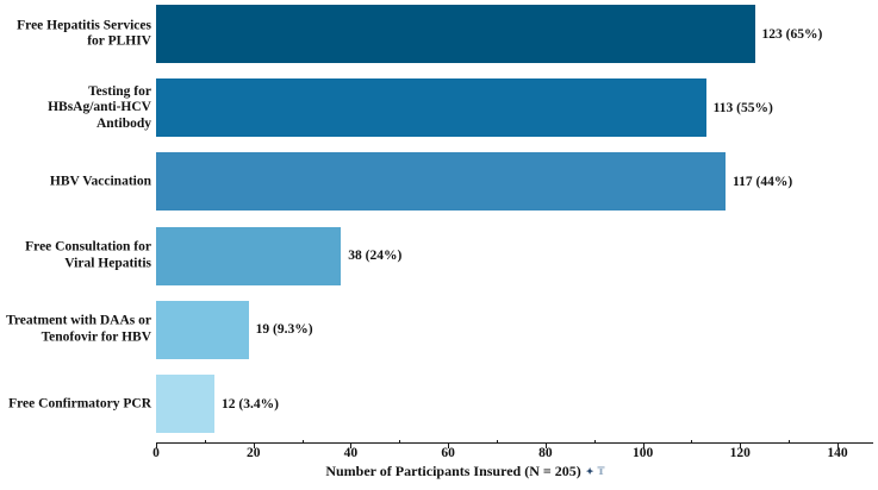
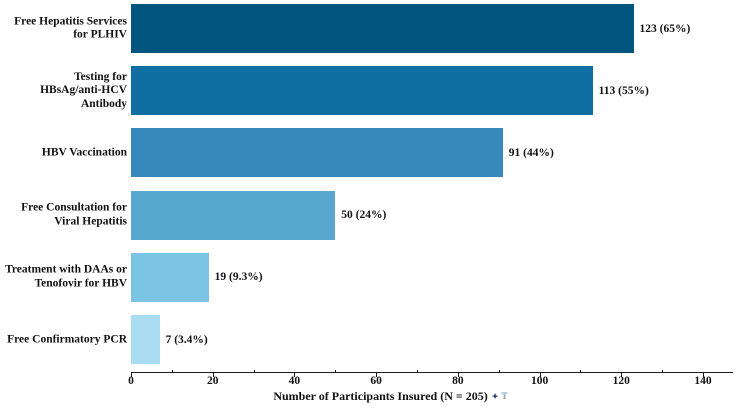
HBV Vaccination: 117 -> 91
Free Consultation for Viral Hepatitis: 38 -> 50
Free Confirmatory PCR: 12 -> 7
